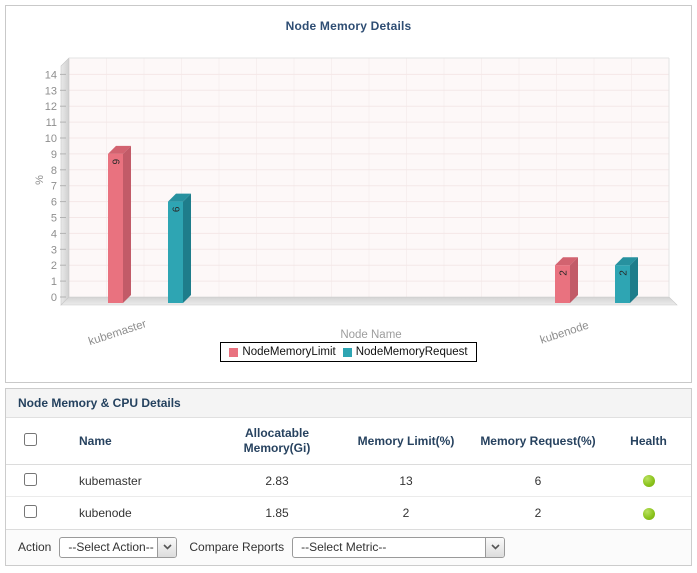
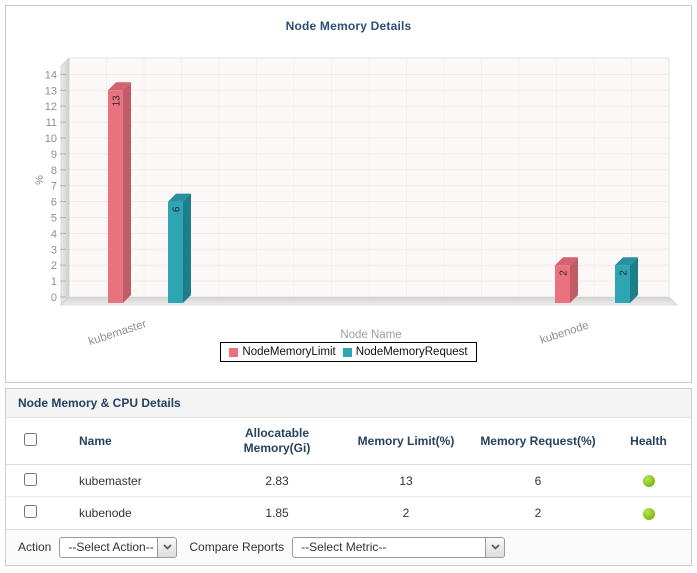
NodeMemoryLimit/kubemaster: 9 -> 13
